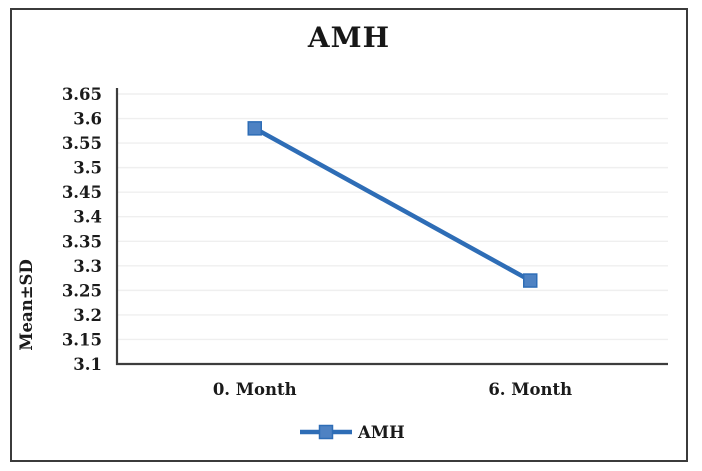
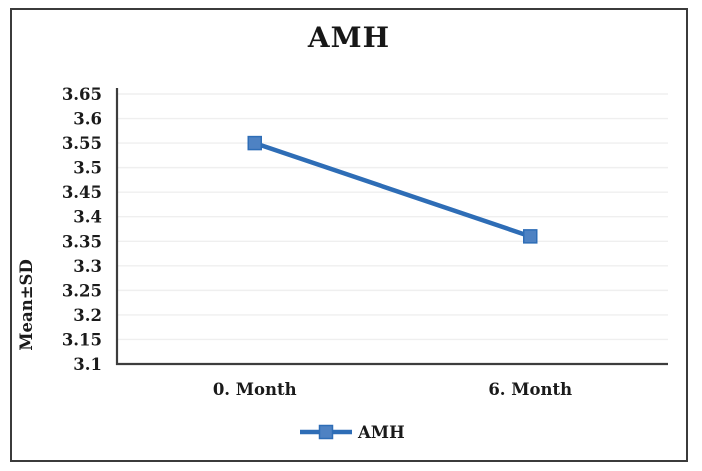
0. Month: 3.58 -> 3.55
6. Month: 3.27 -> 3.36
